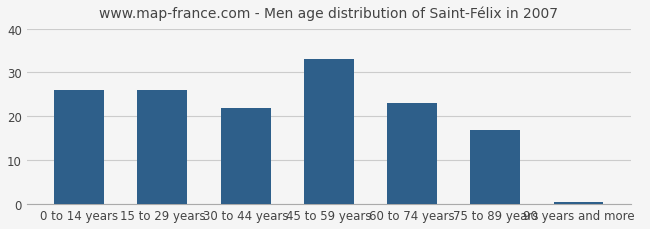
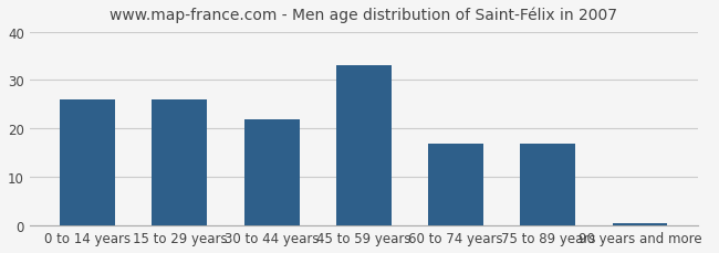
60 to 74 years: 23.0 -> 17.0
